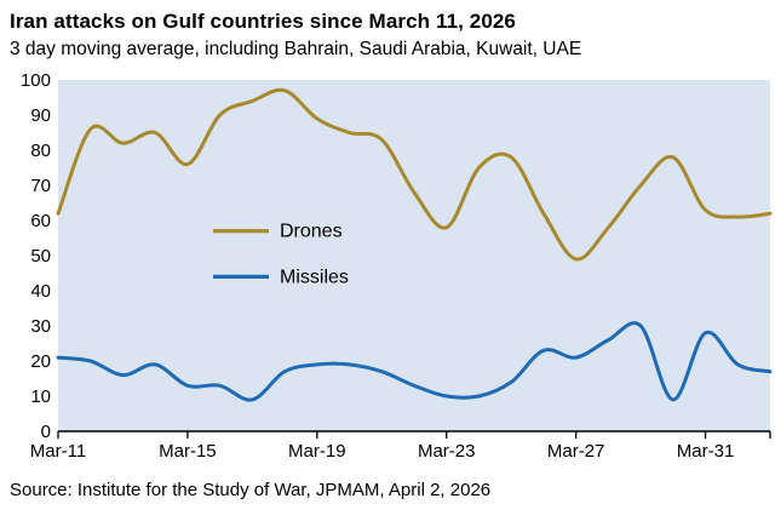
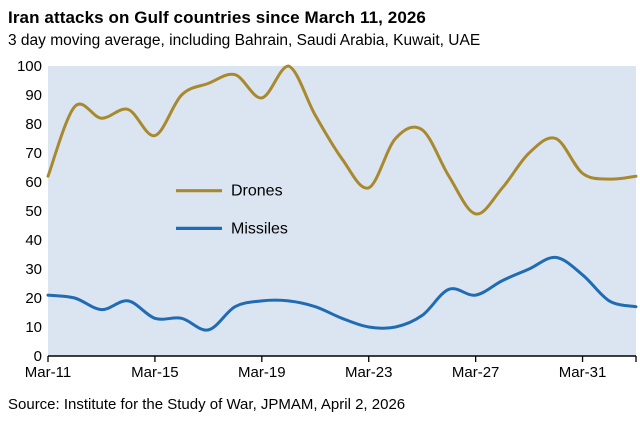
Drones/20: 85 -> 100
Drones/30: 78 -> 75
Missiles/30: 9 -> 34
